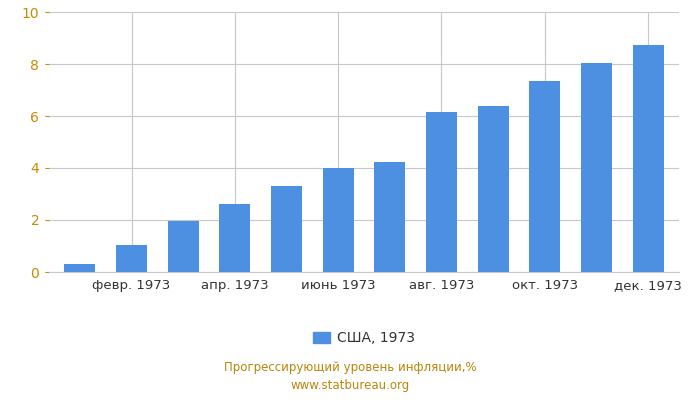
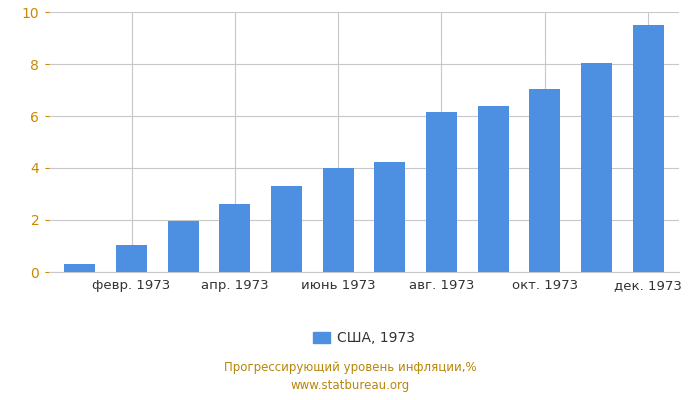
окт. 1973: 7.35 -> 7.05
дек. 1973: 8.72 -> 9.50
